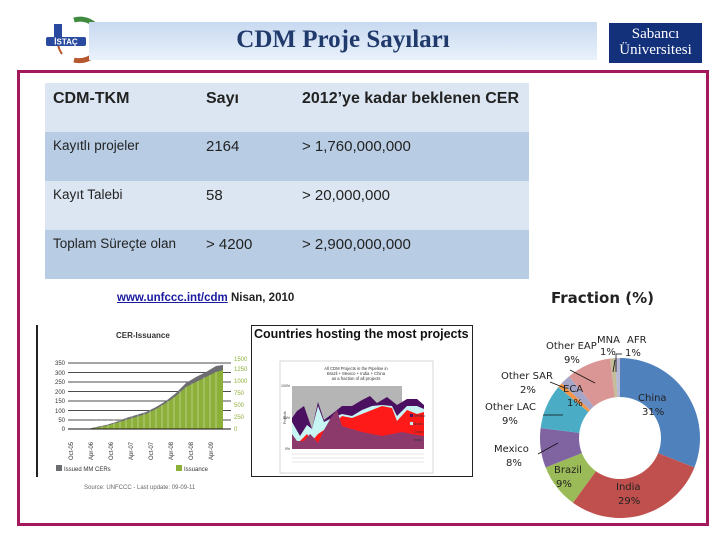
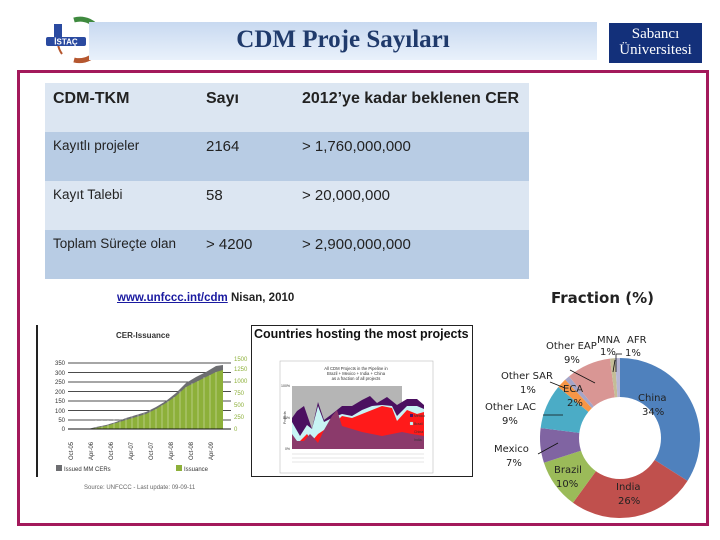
Fraction (%)/China: 31% -> 34%
Fraction (%)/India: 29% -> 26%
Fraction (%)/Brazil: 9% -> 10%
Fraction (%)/Mexico: 8% -> 7%
Fraction (%)/ECA: 1% -> 2%
Fraction (%)/Other SAR: 2% -> 1%
